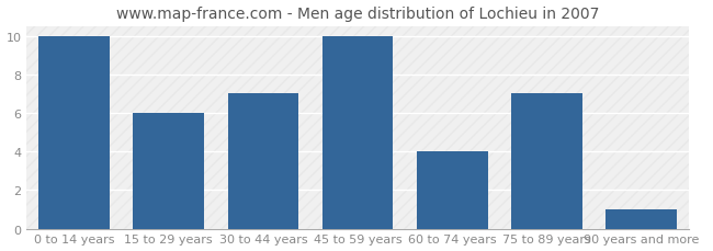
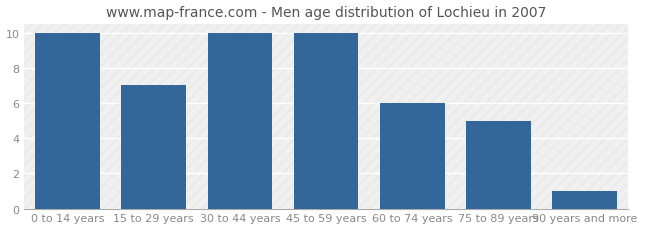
15 to 29 years: 6 -> 7
30 to 44 years: 7 -> 10
60 to 74 years: 4 -> 6
75 to 89 years: 7 -> 5
